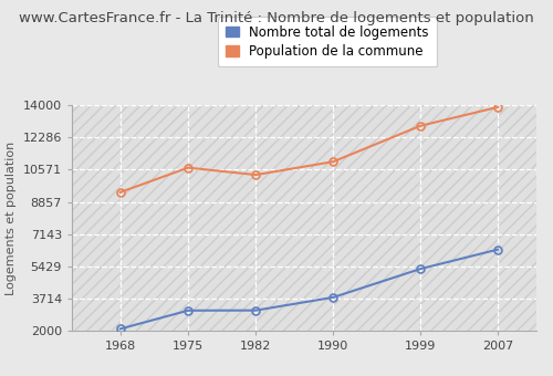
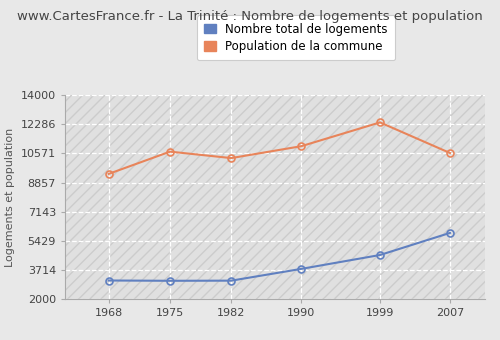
Nombre total de logements/1968: 2100 -> 3100
Nombre total de logements/1999: 5300 -> 4600
Population de la commune/1999: 12900 -> 12400
Nombre total de logements/2007: 6300 -> 5900
Population de la commune/2007: 13900 -> 10600
